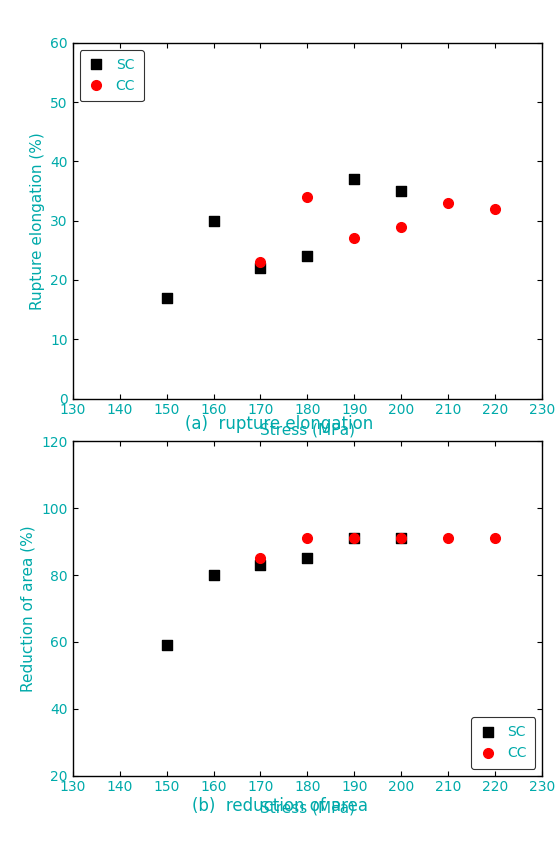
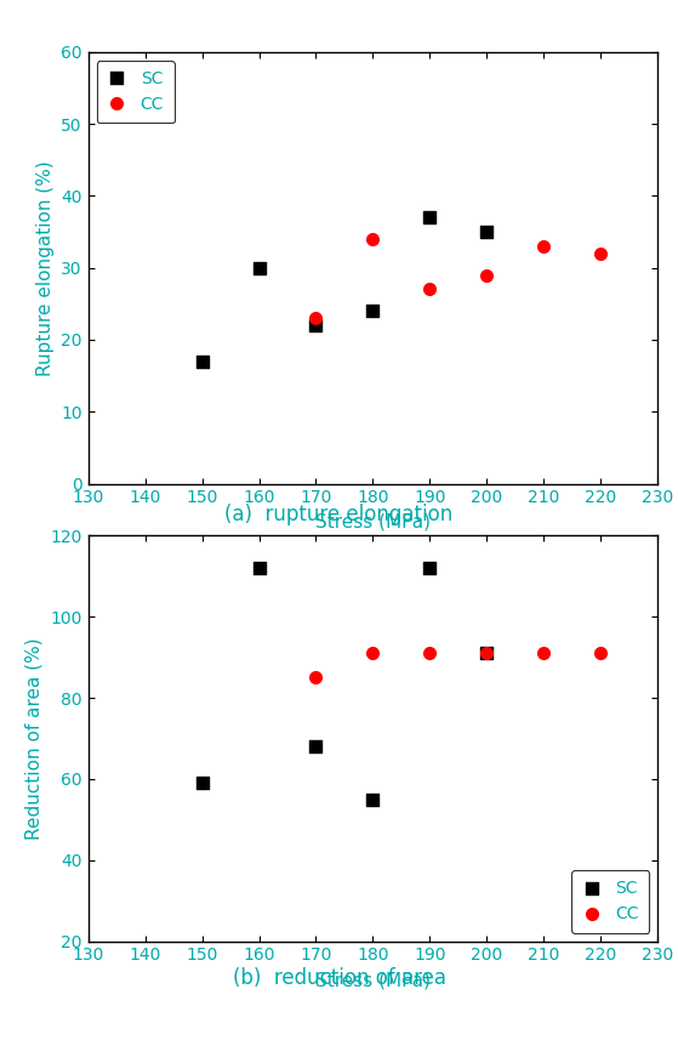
SC/160: 80 -> 112
SC/170: 83 -> 68
SC/180: 85 -> 55
SC/190: 91 -> 112
